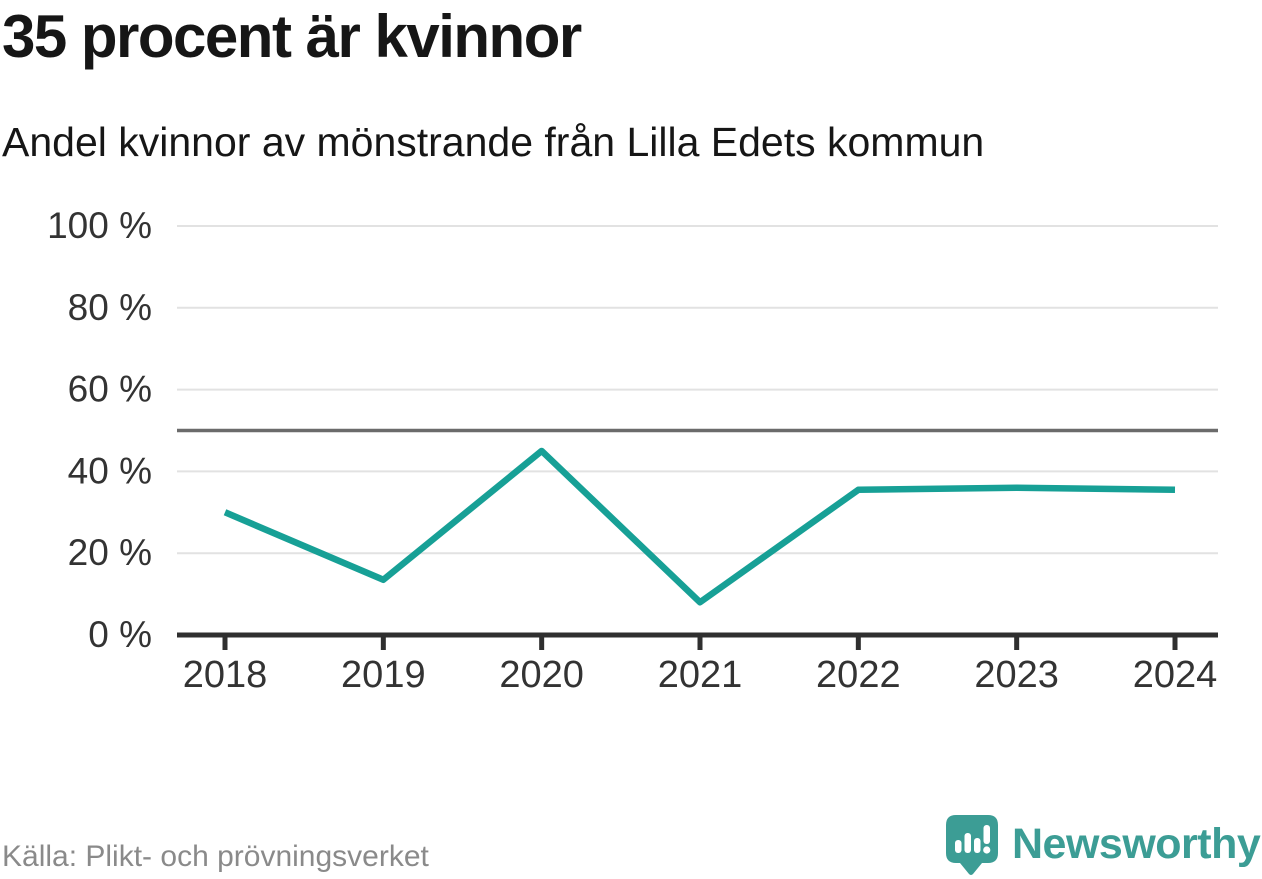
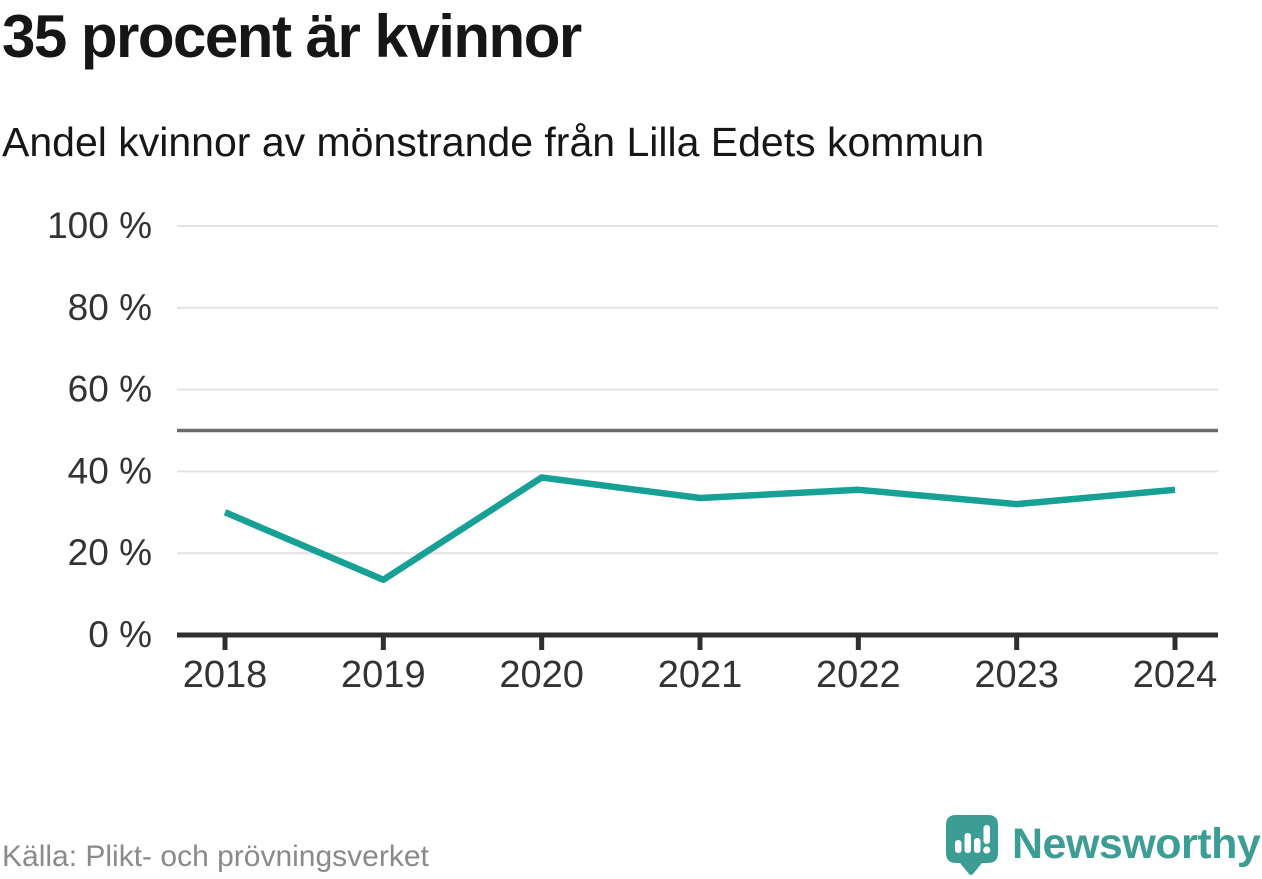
2020: 45% -> 38%
2021: 8% -> 34%
2023: 36% -> 32%
